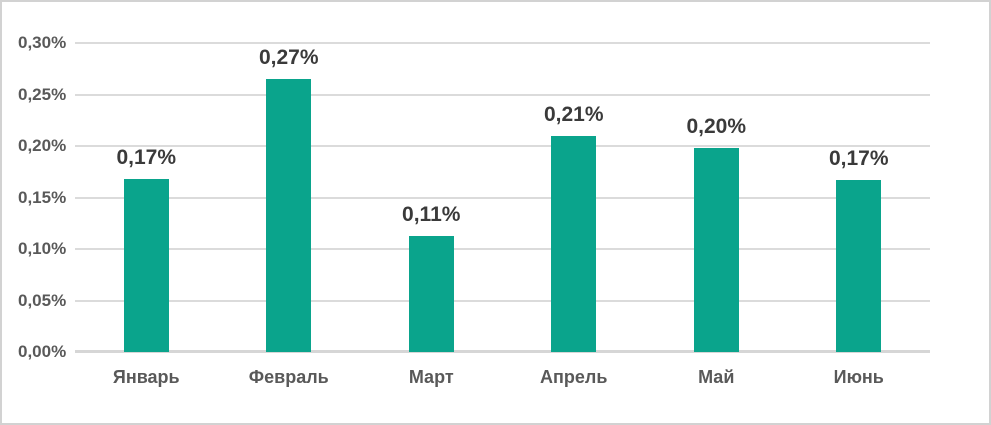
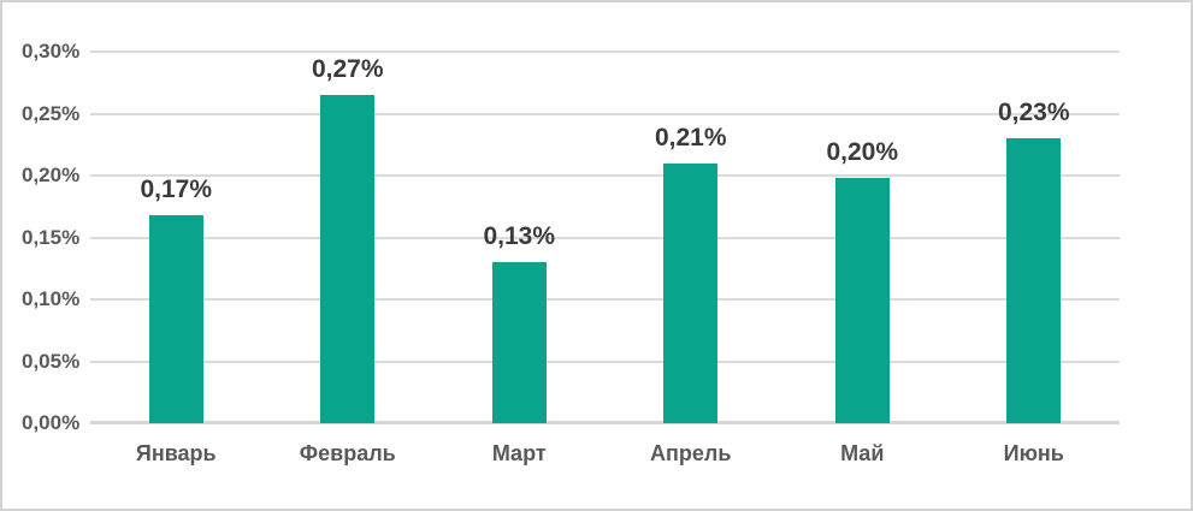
Март: 0,11% -> 0,13%
Июнь: 0,17% -> 0,23%
